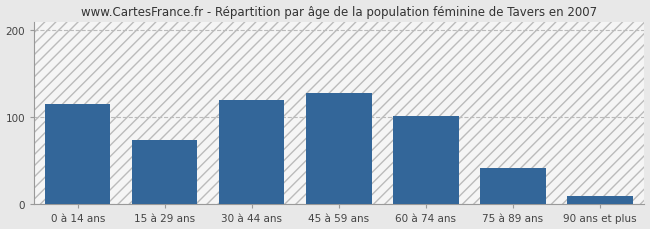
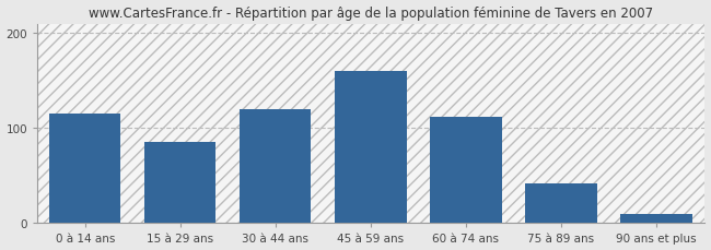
15 à 29 ans: 74 -> 85
45 à 59 ans: 128 -> 160
60 à 74 ans: 102 -> 112
